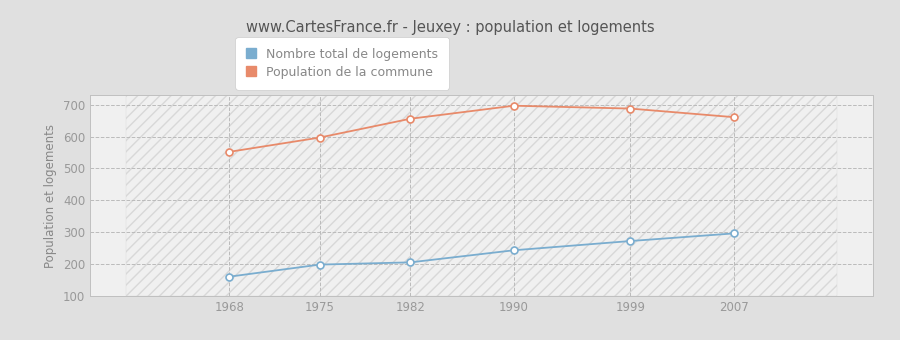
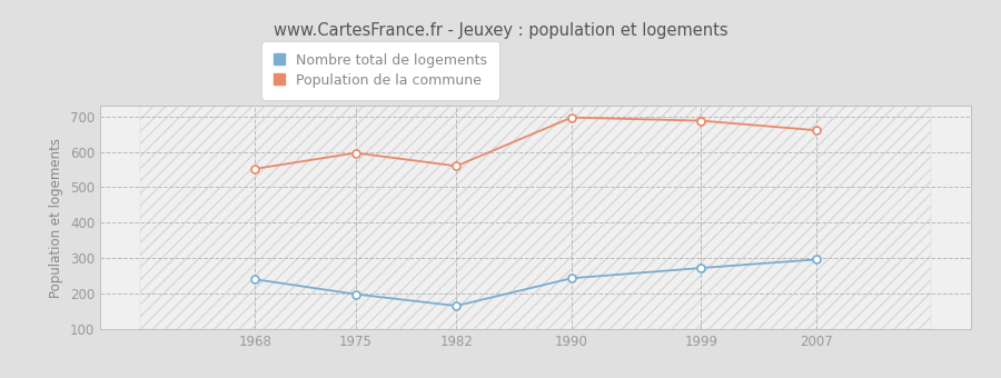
Nombre total de logements/1968: 160 -> 240
Nombre total de logements/1982: 205 -> 165
Population de la commune/1982: 656 -> 560
